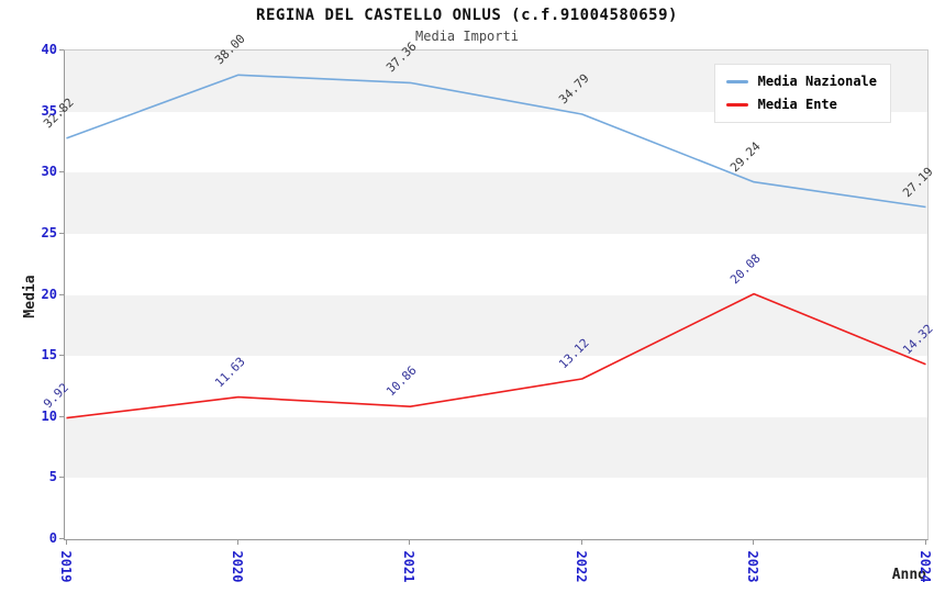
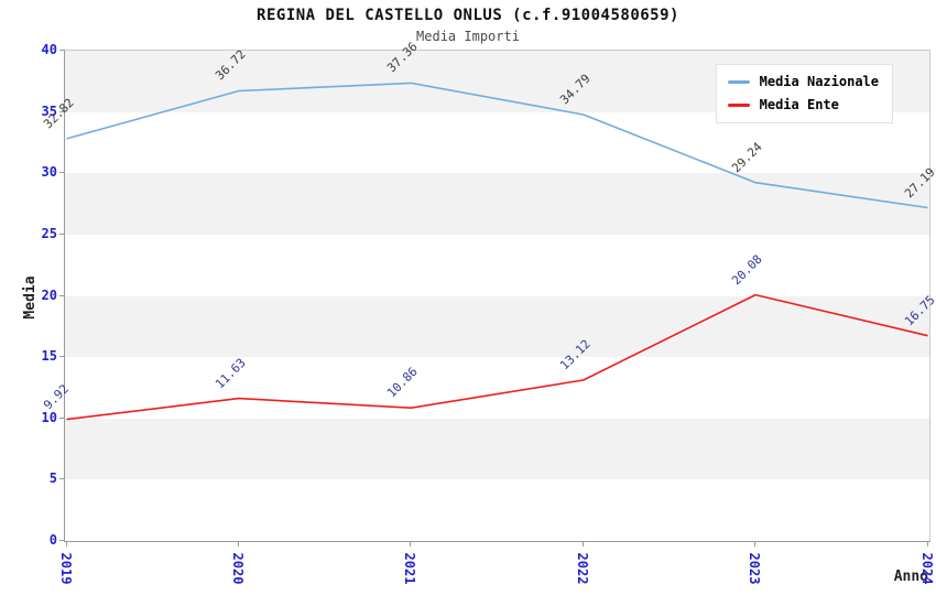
Media Nazionale/2020: 38.00 -> 36.72
Media Ente/2024: 14.32 -> 16.75
